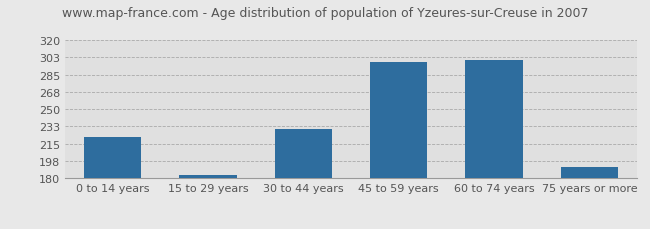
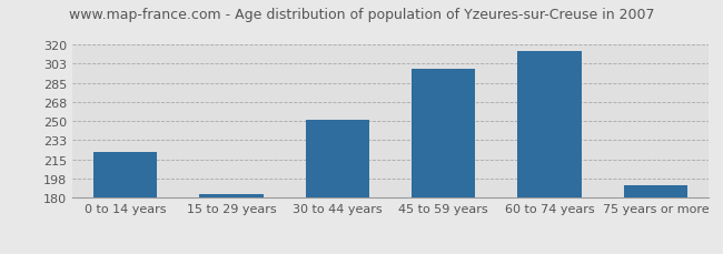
30 to 44 years: 230 -> 251
60 to 74 years: 300 -> 314
